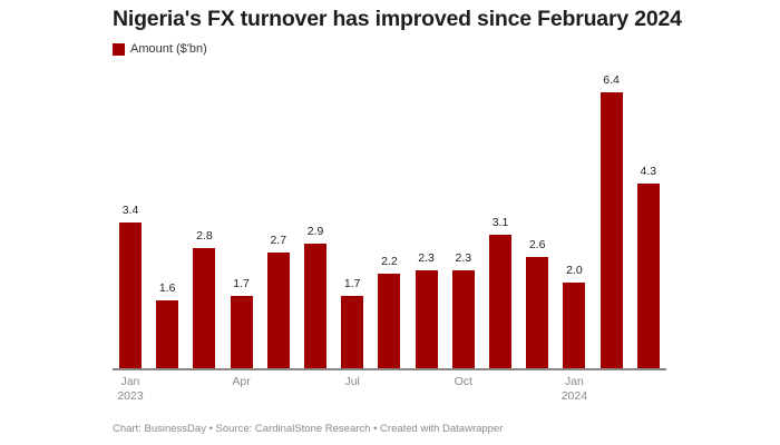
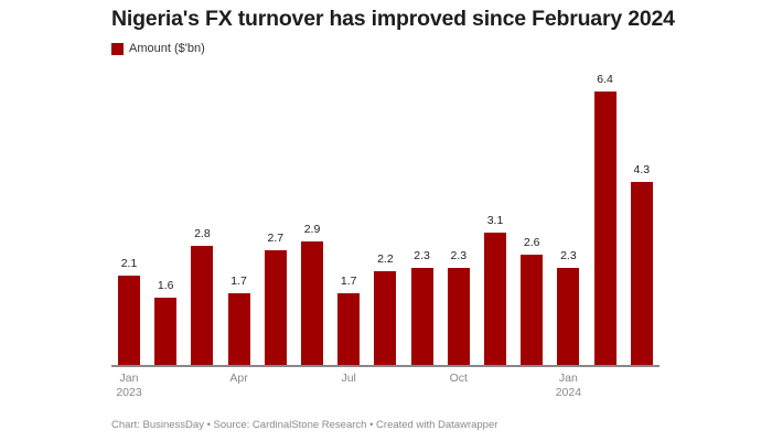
Jan 2023: 3.4 -> 2.1
Jan 2024: 2.0 -> 2.3
